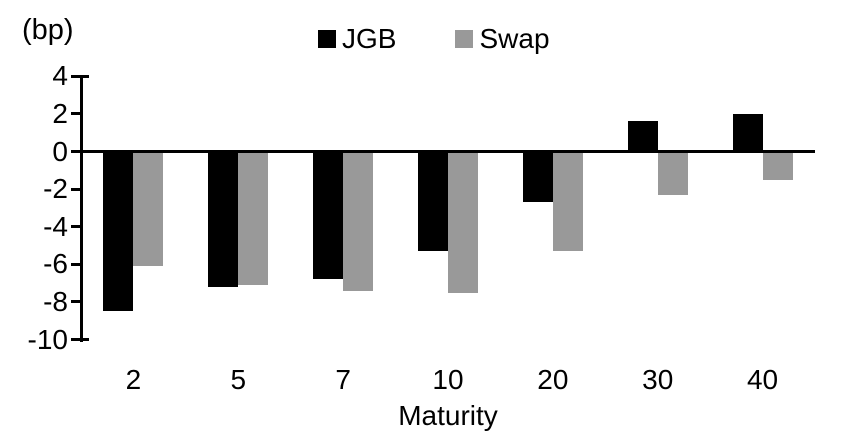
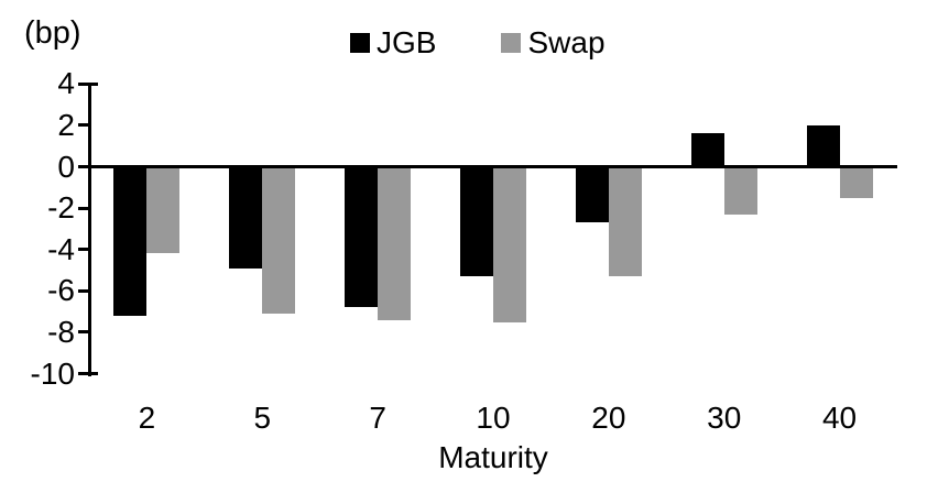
JGB/2: -8.5 -> -7.2
Swap/2: -6.1 -> -4.2
JGB/5: -7.2 -> -4.9
